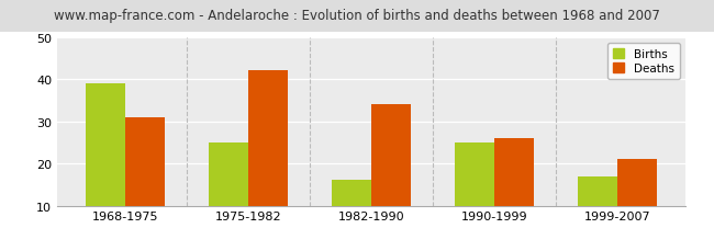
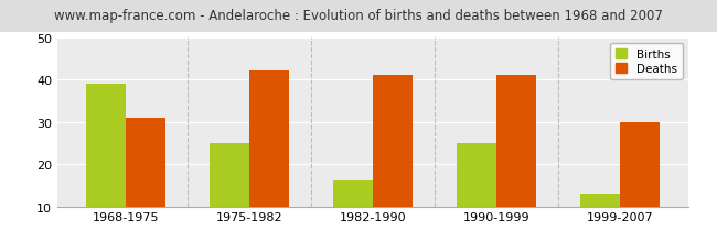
Deaths/1982-1990: 34 -> 41
Deaths/1990-1999: 26 -> 41
Births/1999-2007: 17 -> 13
Deaths/1999-2007: 21 -> 30
